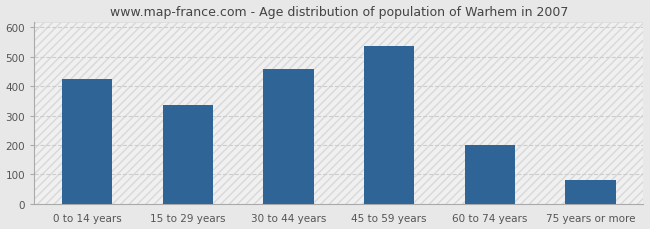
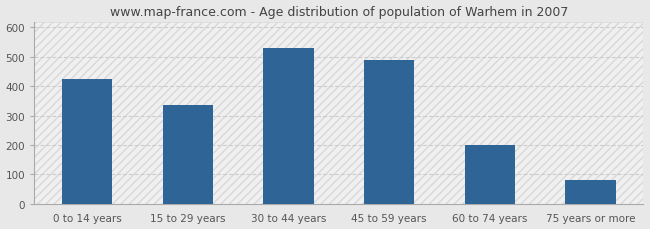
30 to 44 years: 460 -> 530
45 to 59 years: 535 -> 490
